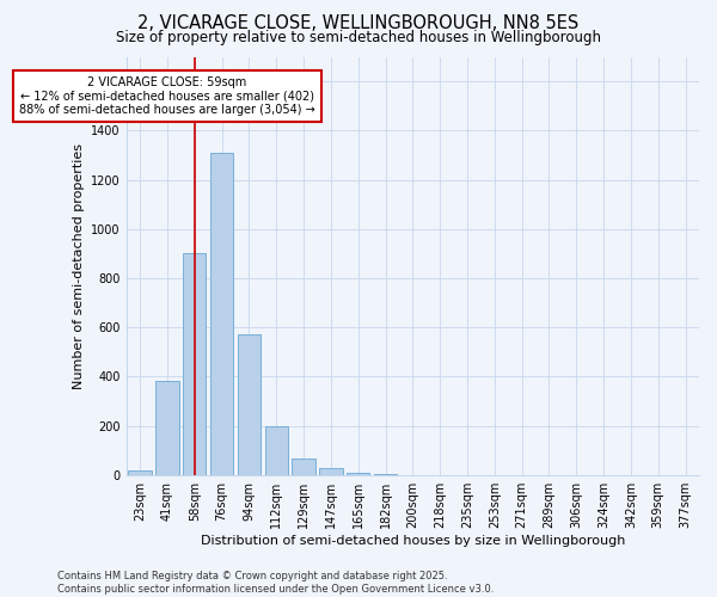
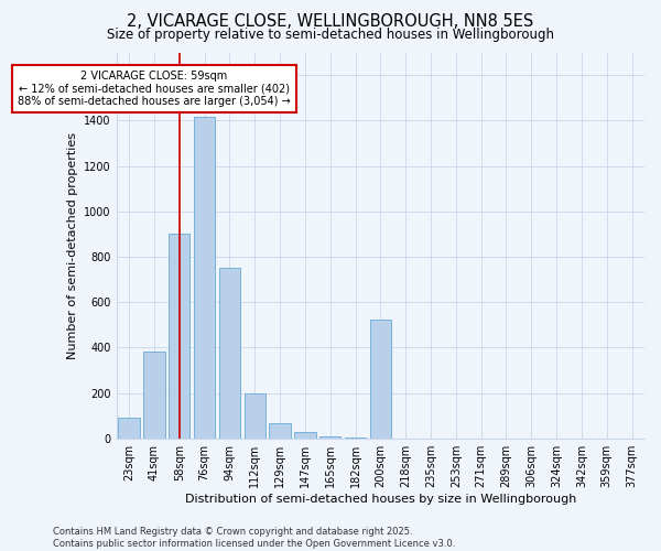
23sqm: 20 -> 90
76sqm: 1310 -> 1415
94sqm: 570 -> 750
200sqm: 1 -> 525
